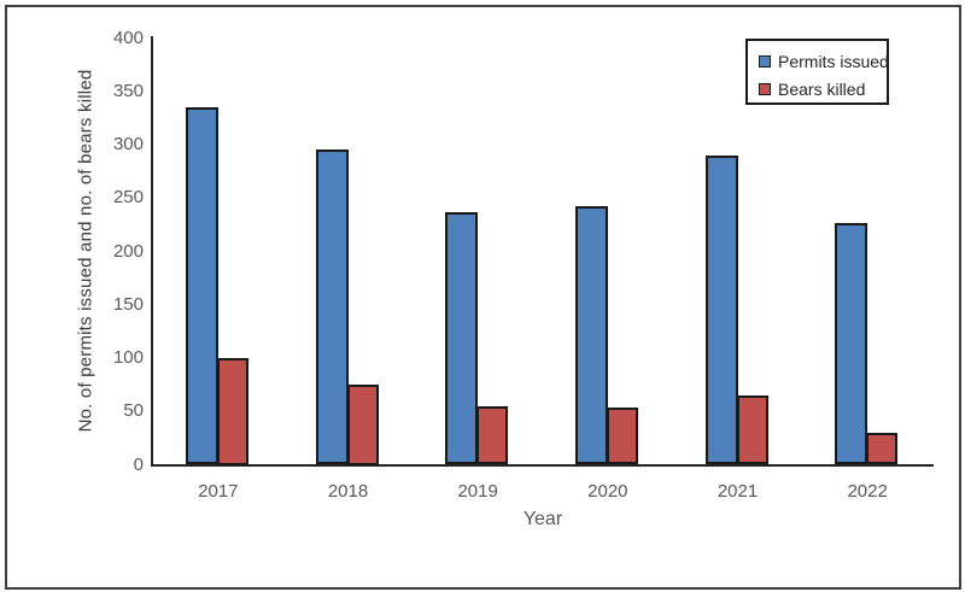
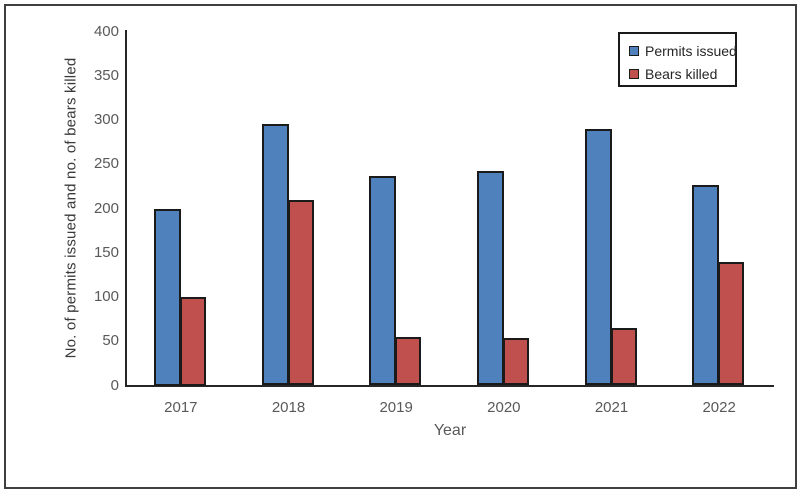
Permits issued/2017: 340 -> 200
Bears killed/2018: 80 -> 210
Bears killed/2022: 30 -> 140
